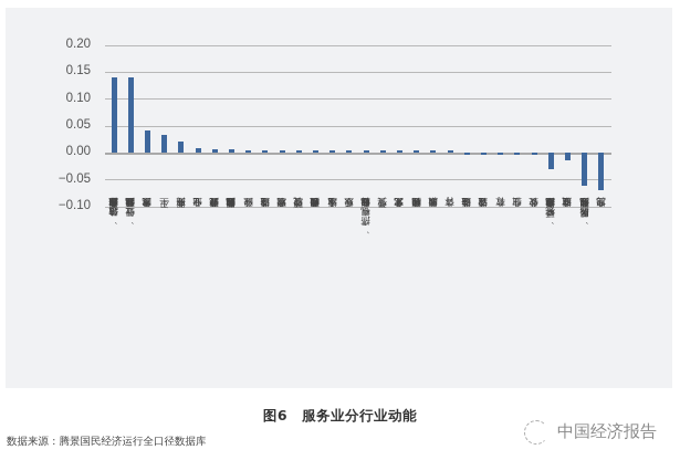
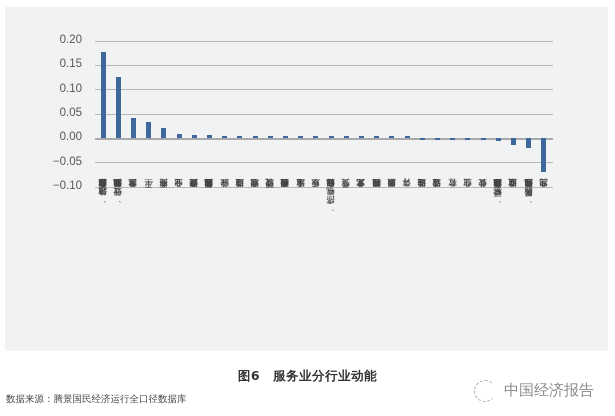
信息传输、软件和信息技术服务业: 0.14 -> 0.18
银行业、证券业和其他金融活动: 0.14 -> 0.13
科学研究、技术服务和地质勘查业: -0.03 -> -0.01
居民服务、修理和其他服务业: -0.06 -> -0.02
